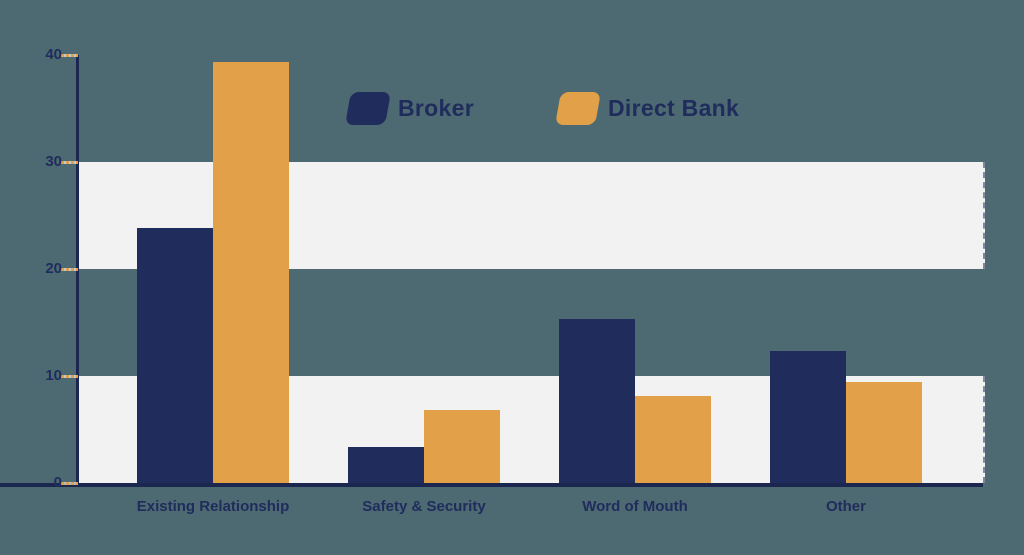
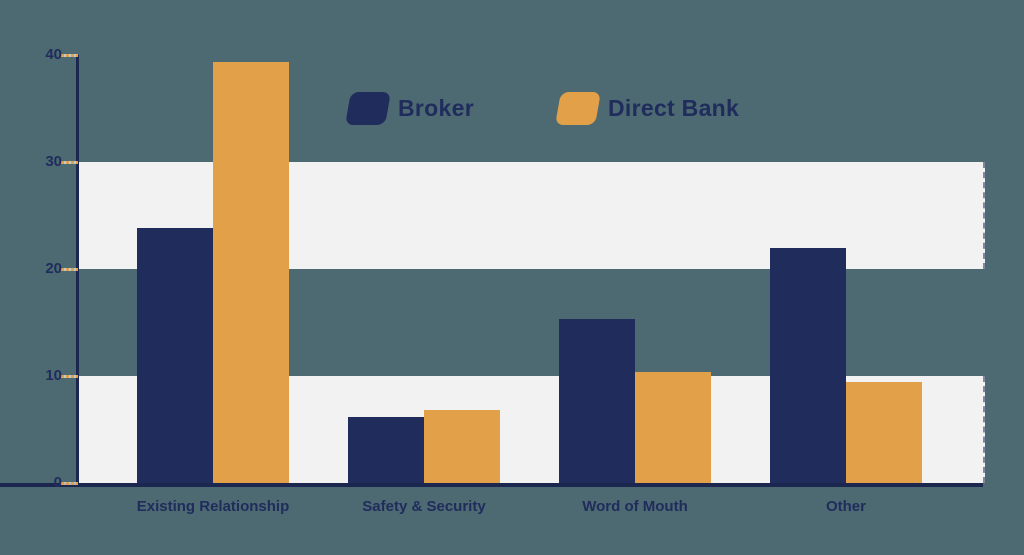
Broker/Safety & Security: 3.4 -> 6.2
Direct Bank/Word of Mouth: 8.1 -> 10.4
Broker/Other: 12.3 -> 22.0
